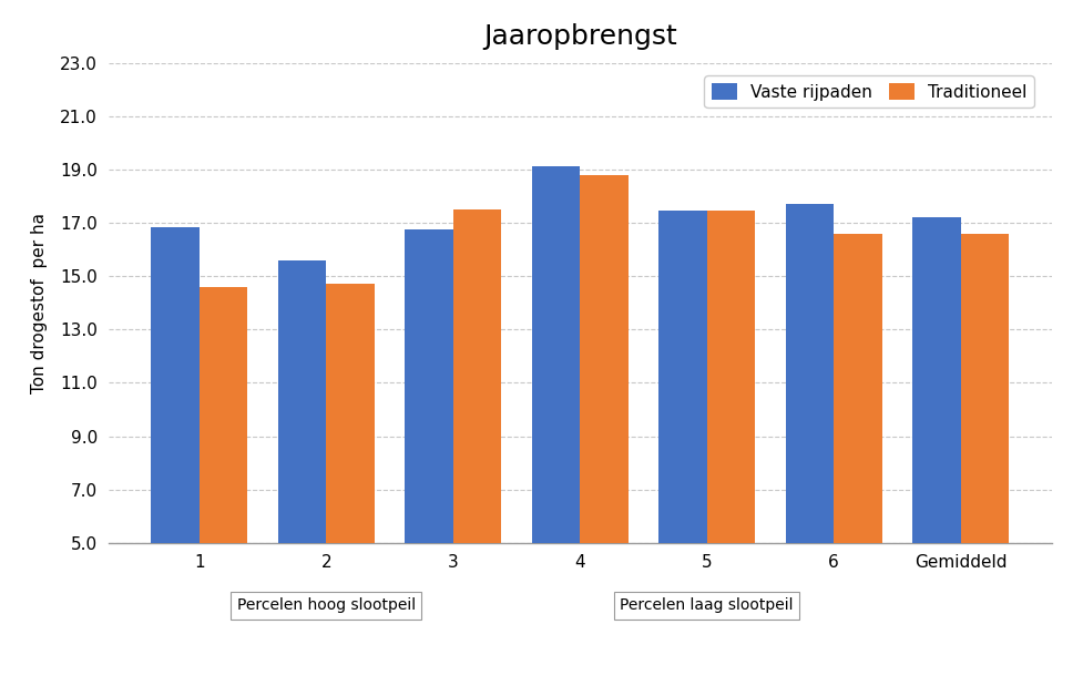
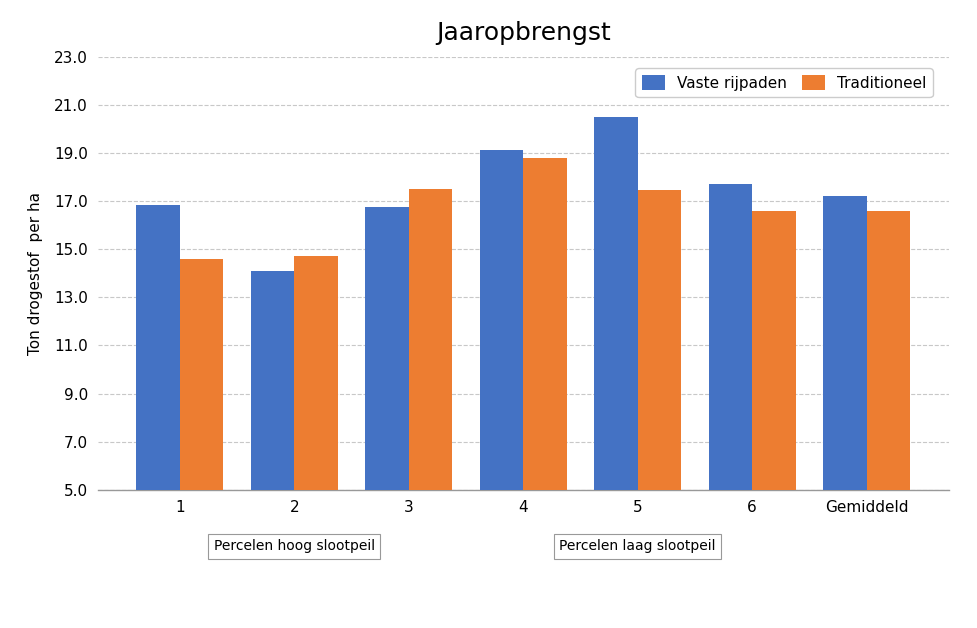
Vaste rijpaden/2: 15.60 -> 14.10
Vaste rijpaden/5: 17.45 -> 20.50
